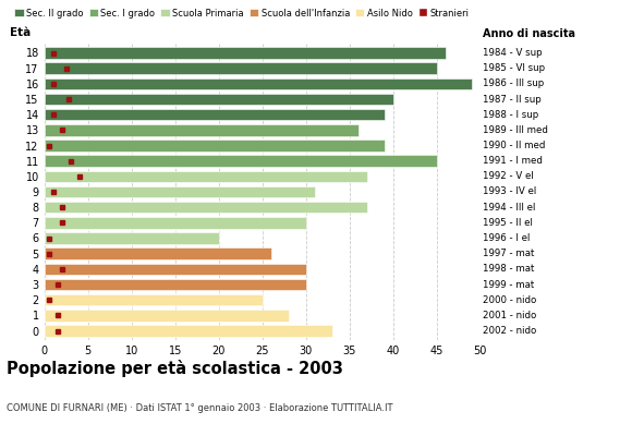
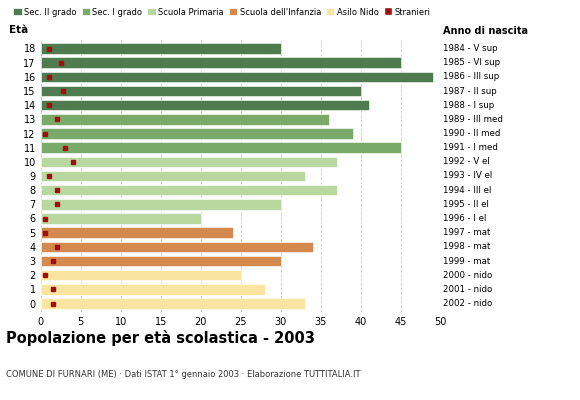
18: 46 -> 30
14: 39 -> 41
9: 31 -> 33
5: 26 -> 24
4: 30 -> 34
